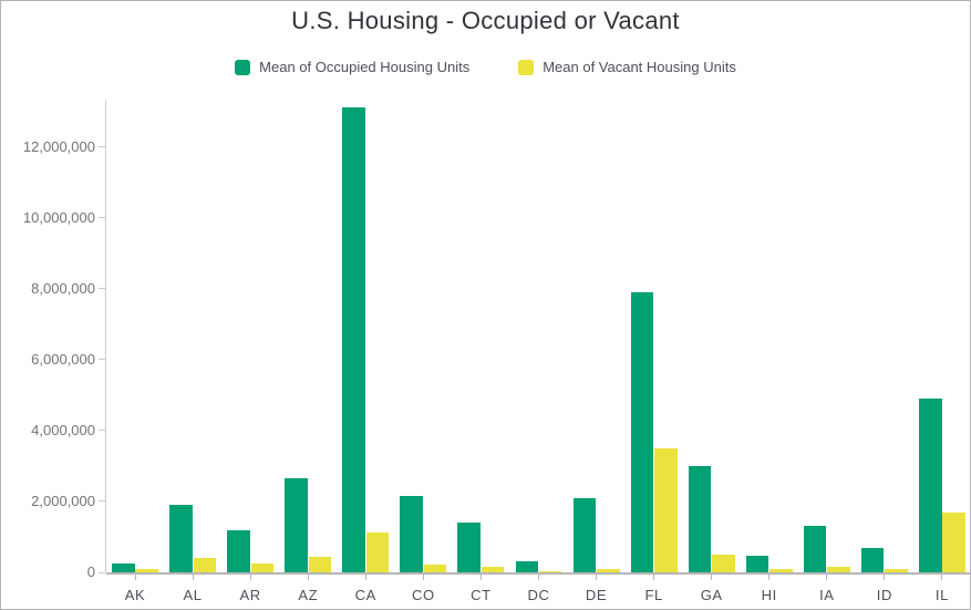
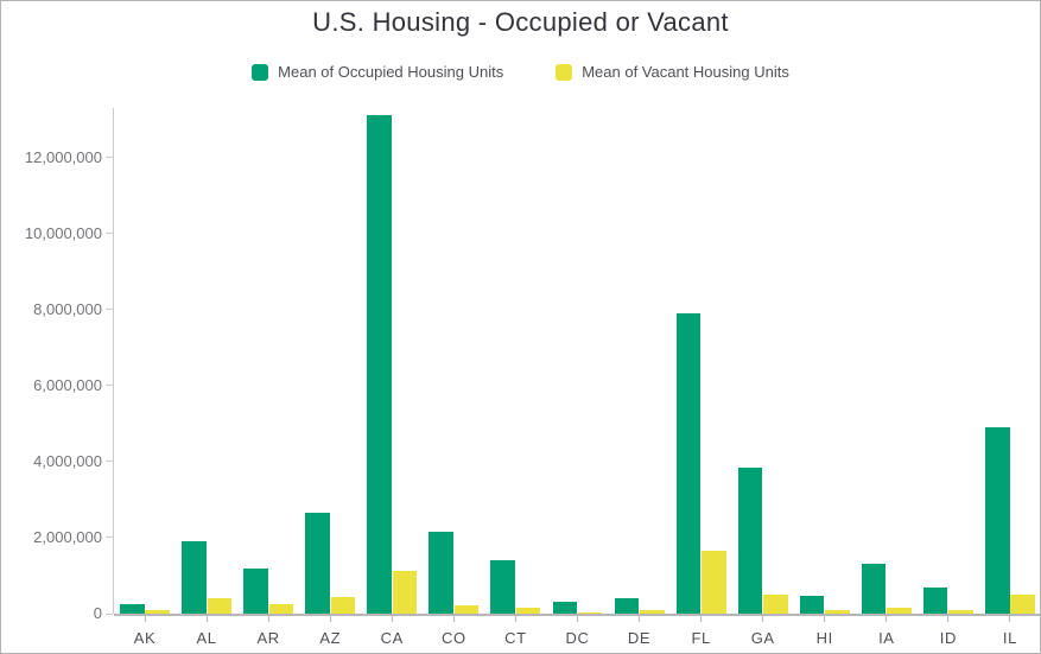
Mean of Occupied Housing Units/DE: 2100000 -> 400000
Mean of Vacant Housing Units/FL: 3500000 -> 1600000
Mean of Occupied Housing Units/GA: 3000000 -> 3800000
Mean of Vacant Housing Units/IL: 1700000 -> 500000
